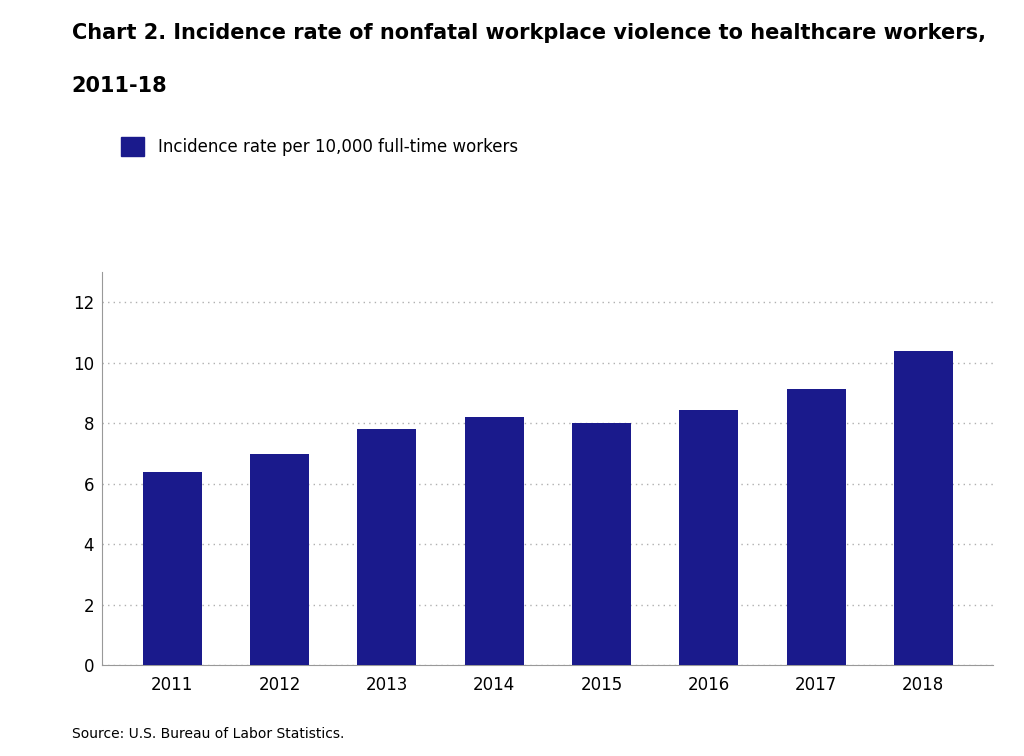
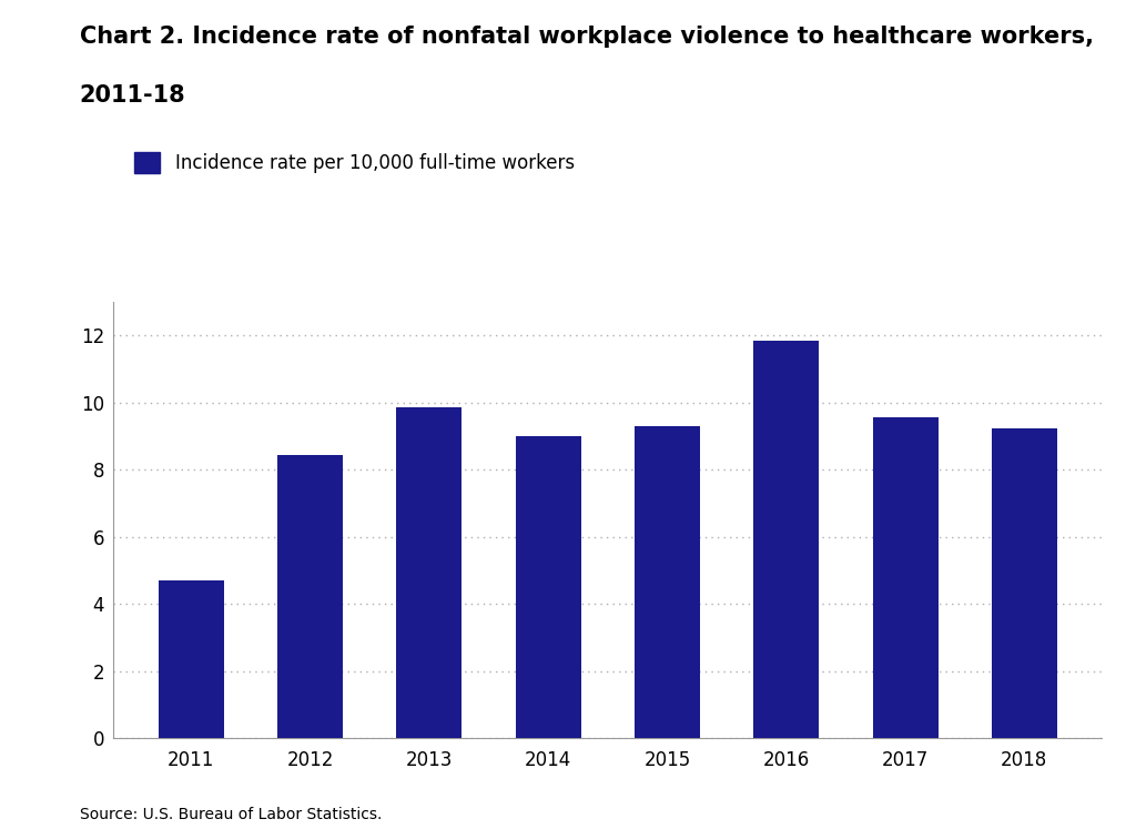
2011: 6.40 -> 4.70
2012: 7.00 -> 8.45
2013: 7.80 -> 9.85
2014: 8.20 -> 9.00
2015: 8.00 -> 9.30
2016: 8.45 -> 11.85
2017: 9.15 -> 9.55
2018: 10.40 -> 9.25
